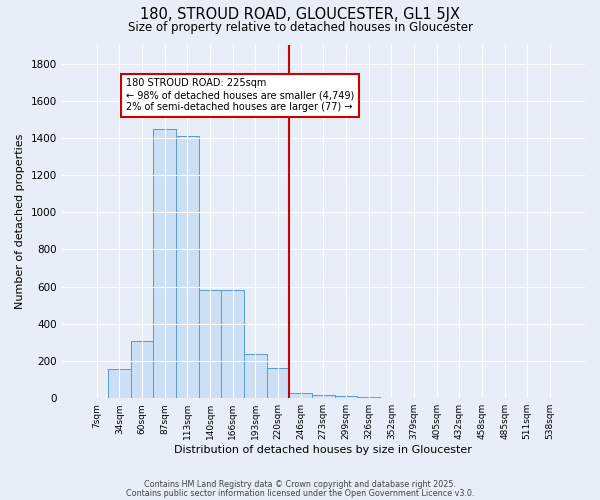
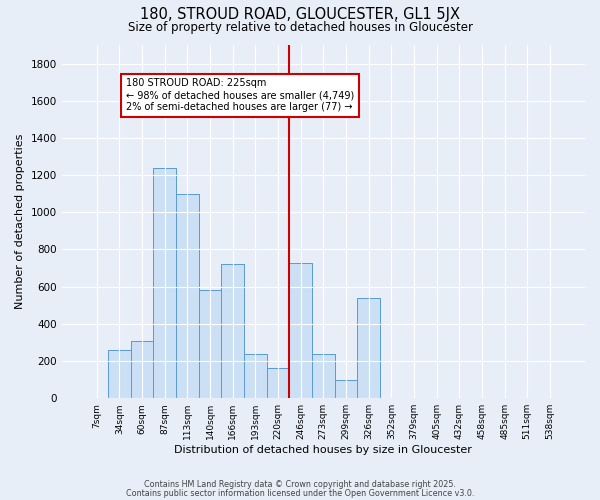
34sqm: 160 -> 260
87sqm: 1450 -> 1240
113sqm: 1410 -> 1100
166sqm: 580 -> 720
246sqm: 30 -> 730
273sqm: 20 -> 240
299sqm: 10 -> 100
326sqm: 0 -> 540
